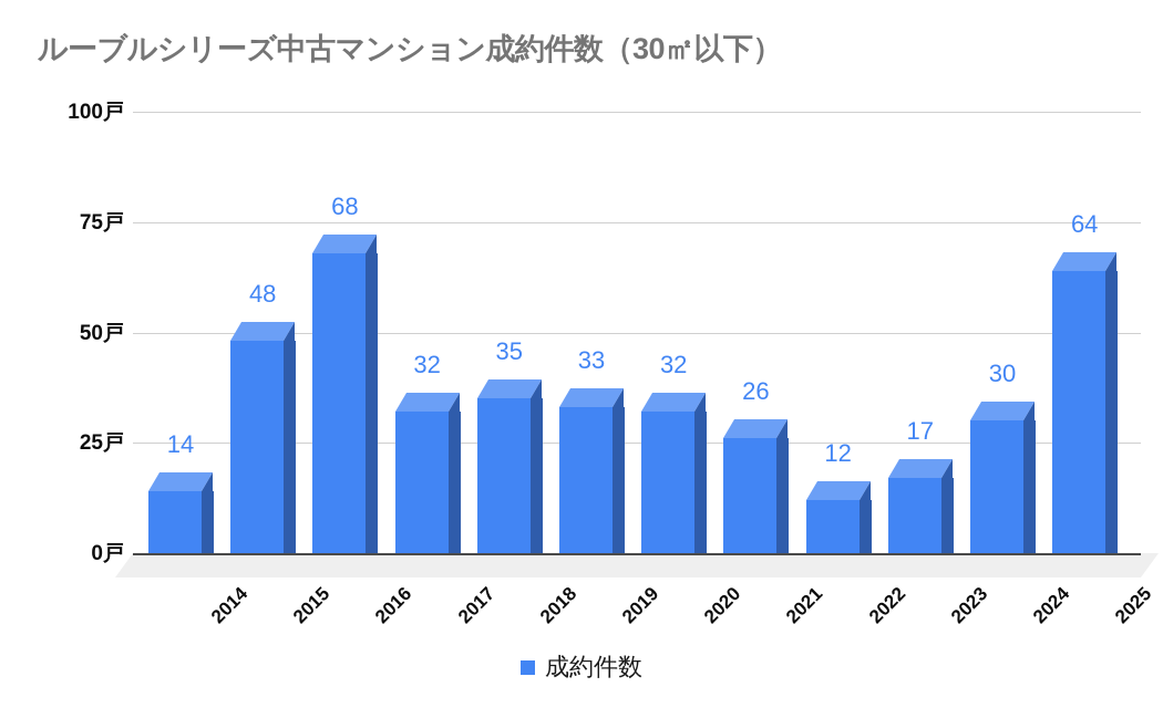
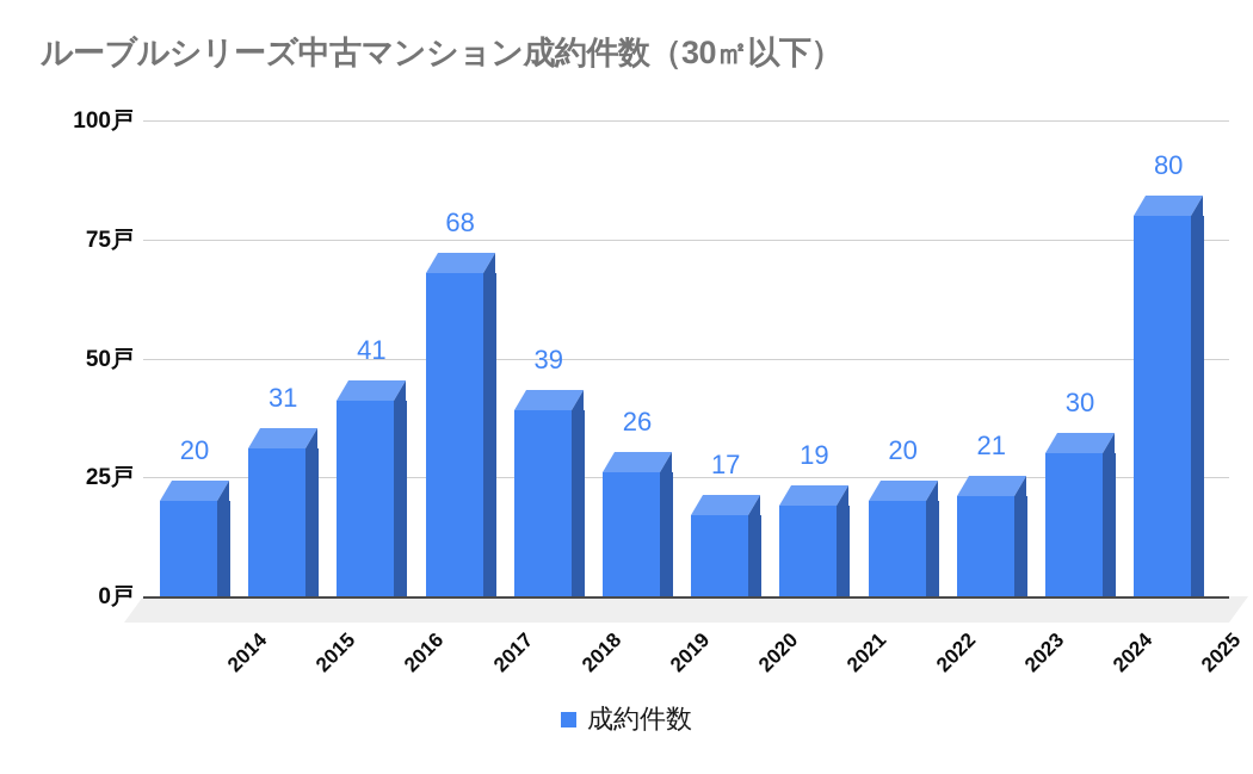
2014: 14 -> 20
2015: 48 -> 31
2016: 68 -> 41
2017: 32 -> 68
2018: 35 -> 39
2019: 33 -> 26
2020: 32 -> 17
2021: 26 -> 19
2022: 12 -> 20
2023: 17 -> 21
2025: 64 -> 80
